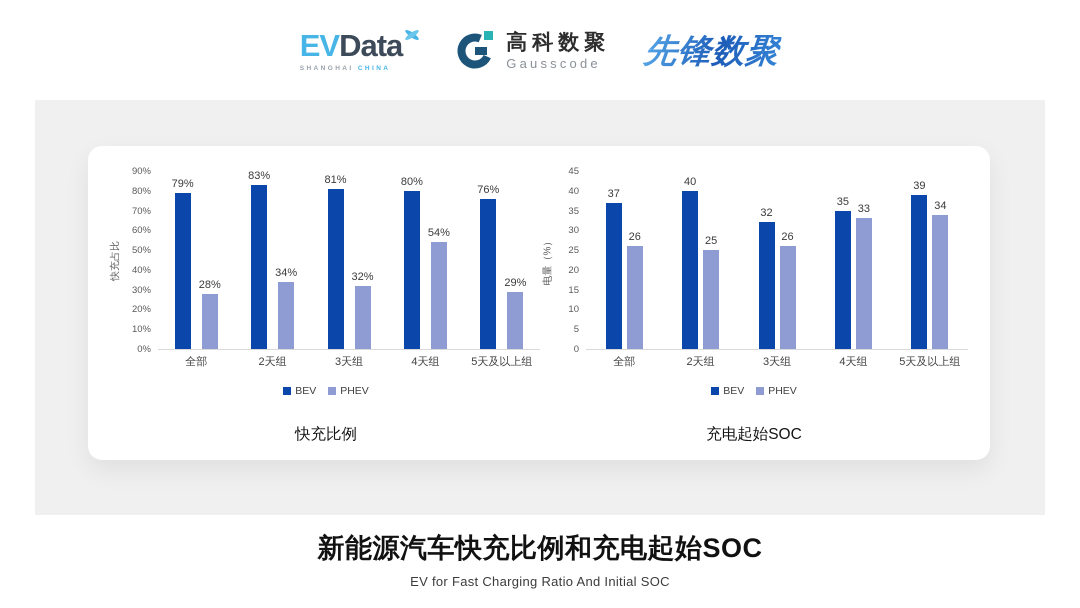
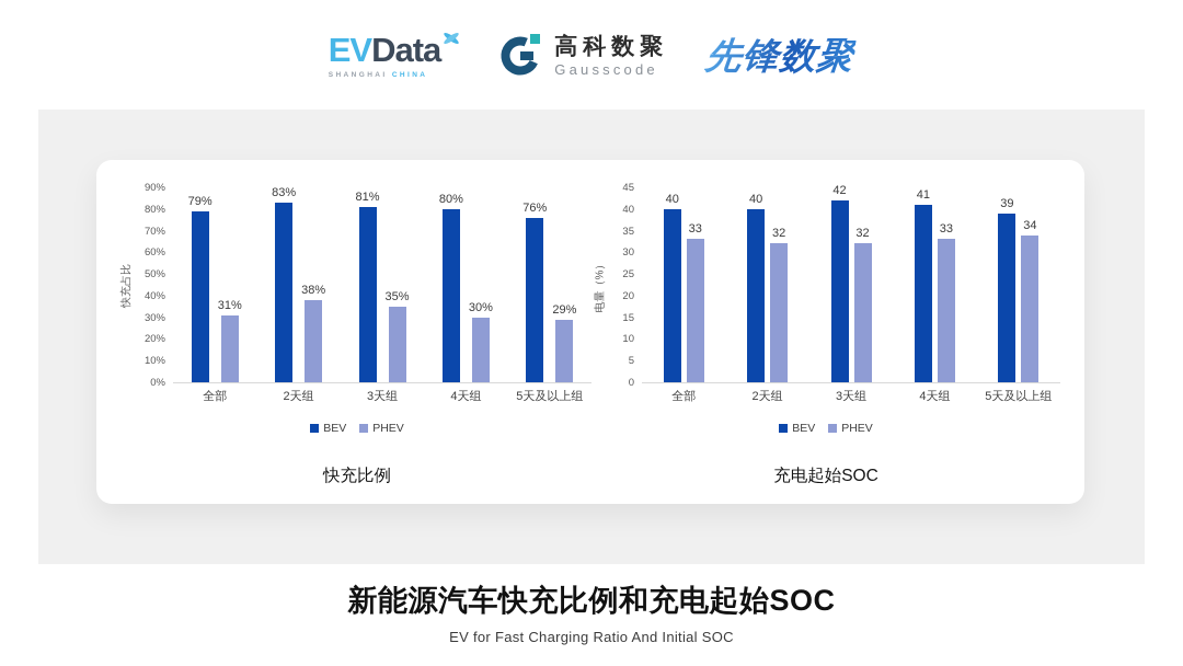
快充比例/PHEV/全部: 28% -> 31%
快充比例/PHEV/2天组: 34% -> 38%
快充比例/PHEV/3天组: 32% -> 35%
快充比例/PHEV/4天组: 54% -> 30%
充电起始SOC/BEV/全部: 37 -> 40
充电起始SOC/PHEV/全部: 26 -> 33
充电起始SOC/PHEV/2天组: 25 -> 32
充电起始SOC/BEV/3天组: 32 -> 42
充电起始SOC/PHEV/3天组: 26 -> 32
充电起始SOC/BEV/4天组: 35 -> 41
